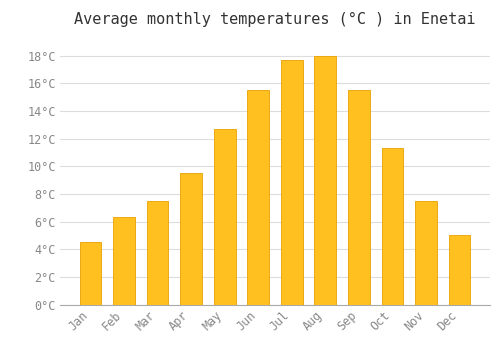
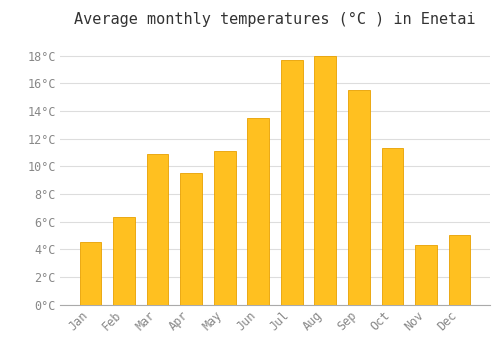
Mar: 7.5°C -> 10.9°C
May: 12.7°C -> 11.1°C
Jun: 15.5°C -> 13.5°C
Nov: 7.5°C -> 4.3°C
